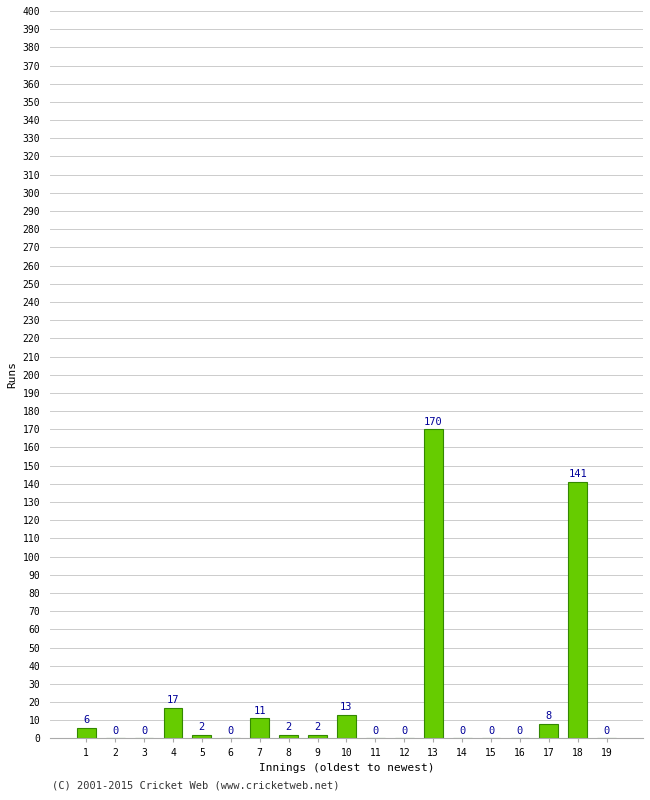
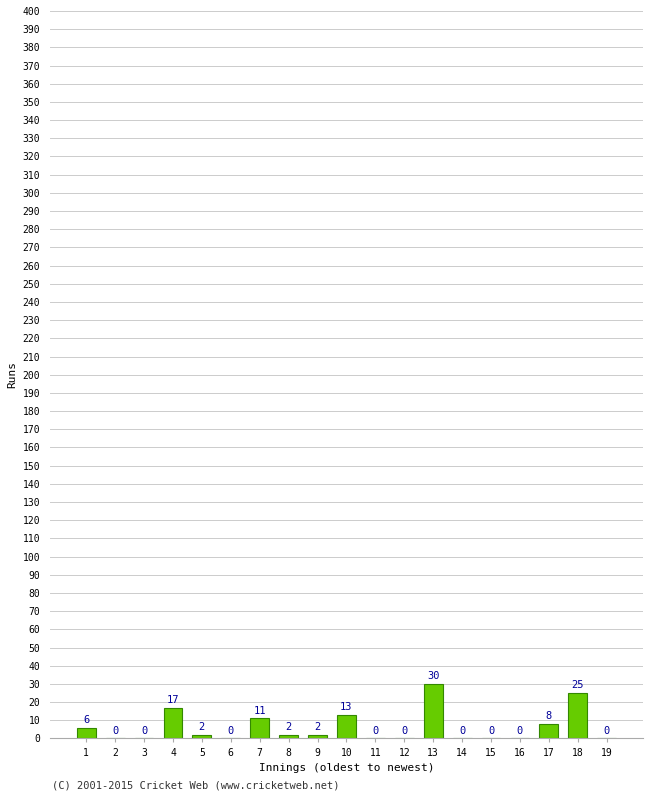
13: 170 -> 30
18: 141 -> 25
